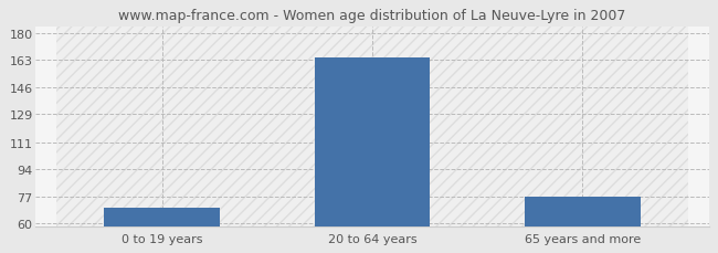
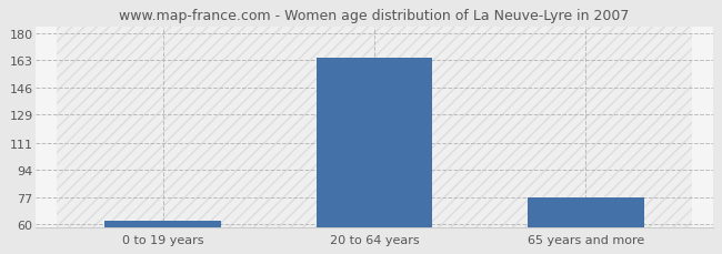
0 to 19 years: 70 -> 62
